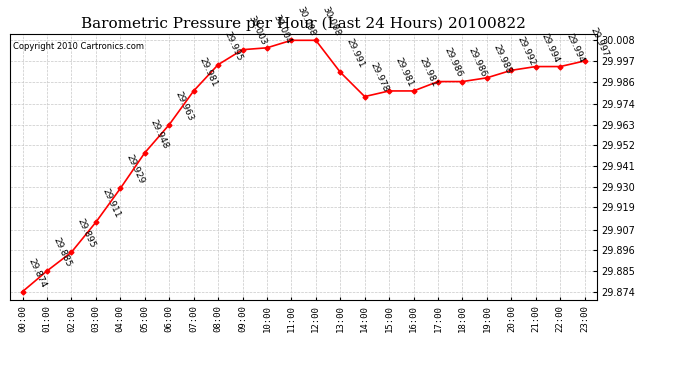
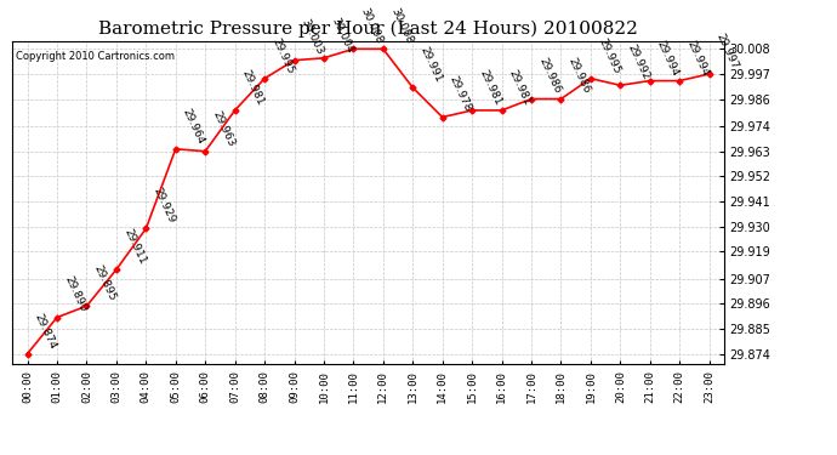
01:00: 29.885 -> 29.890
05:00: 29.948 -> 29.964
19:00: 29.988 -> 29.995
